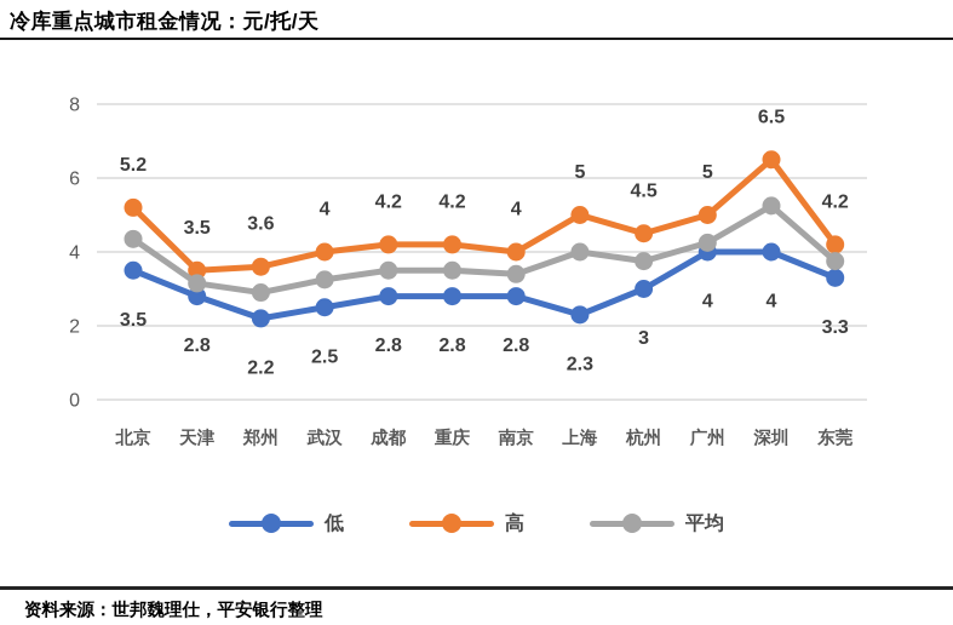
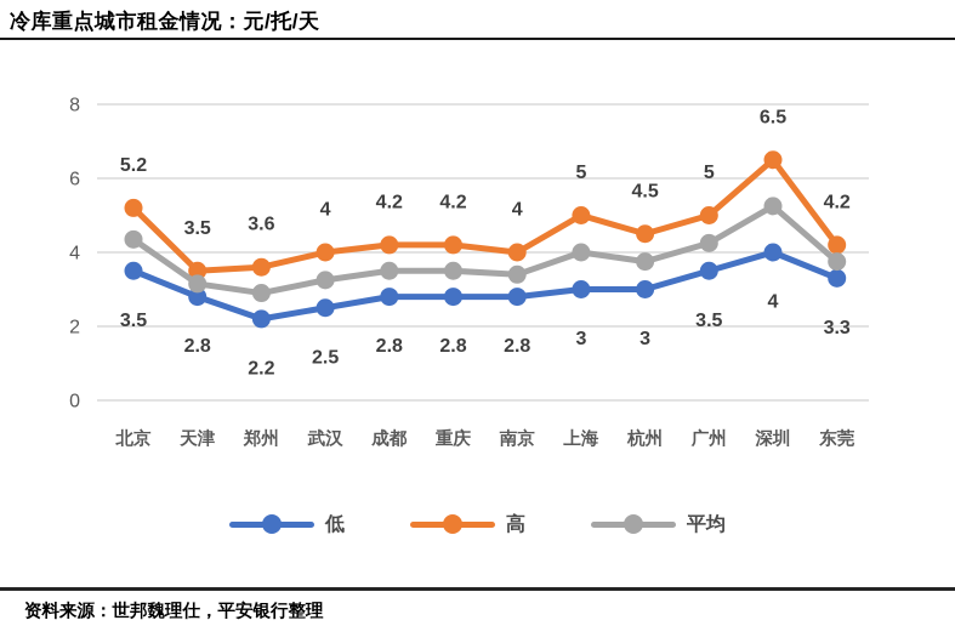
低/上海: 2.3 -> 3
低/广州: 4 -> 3.5
